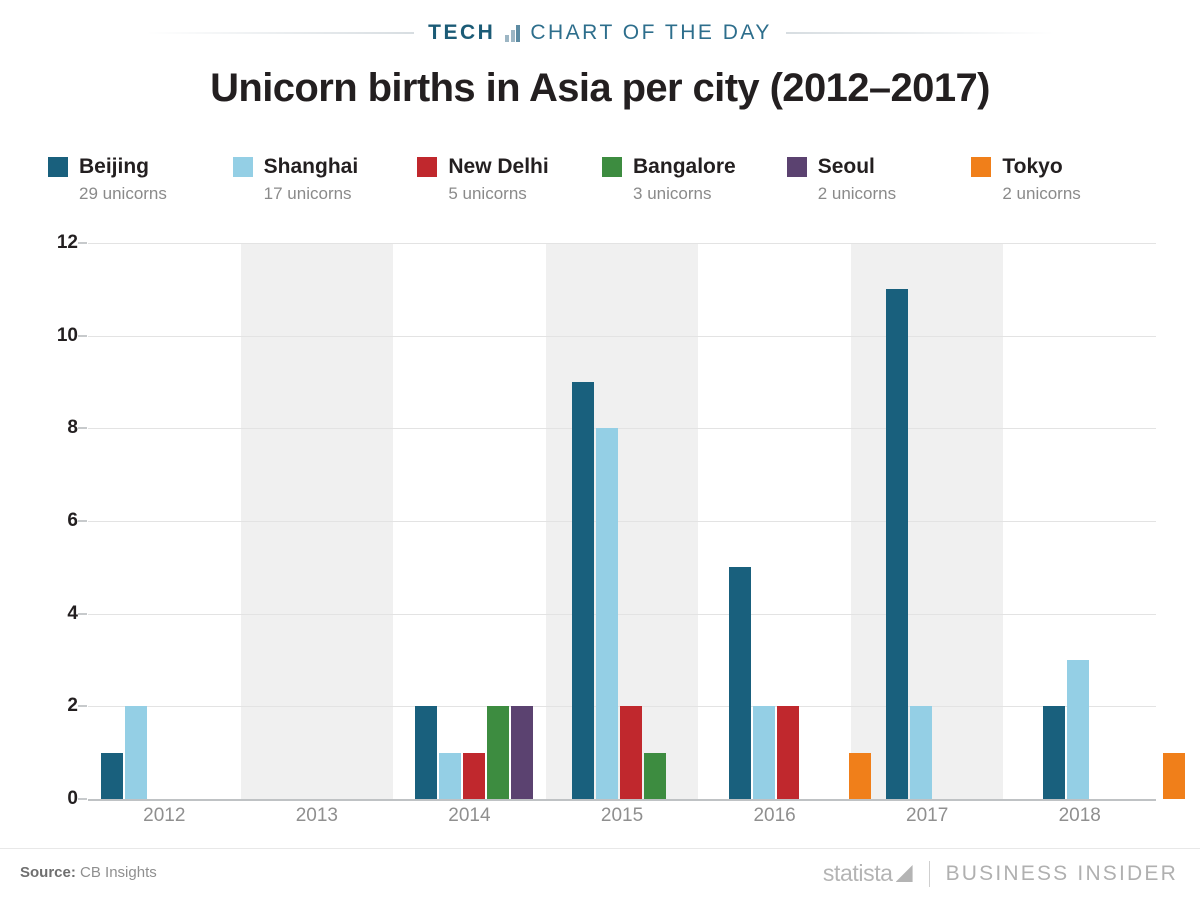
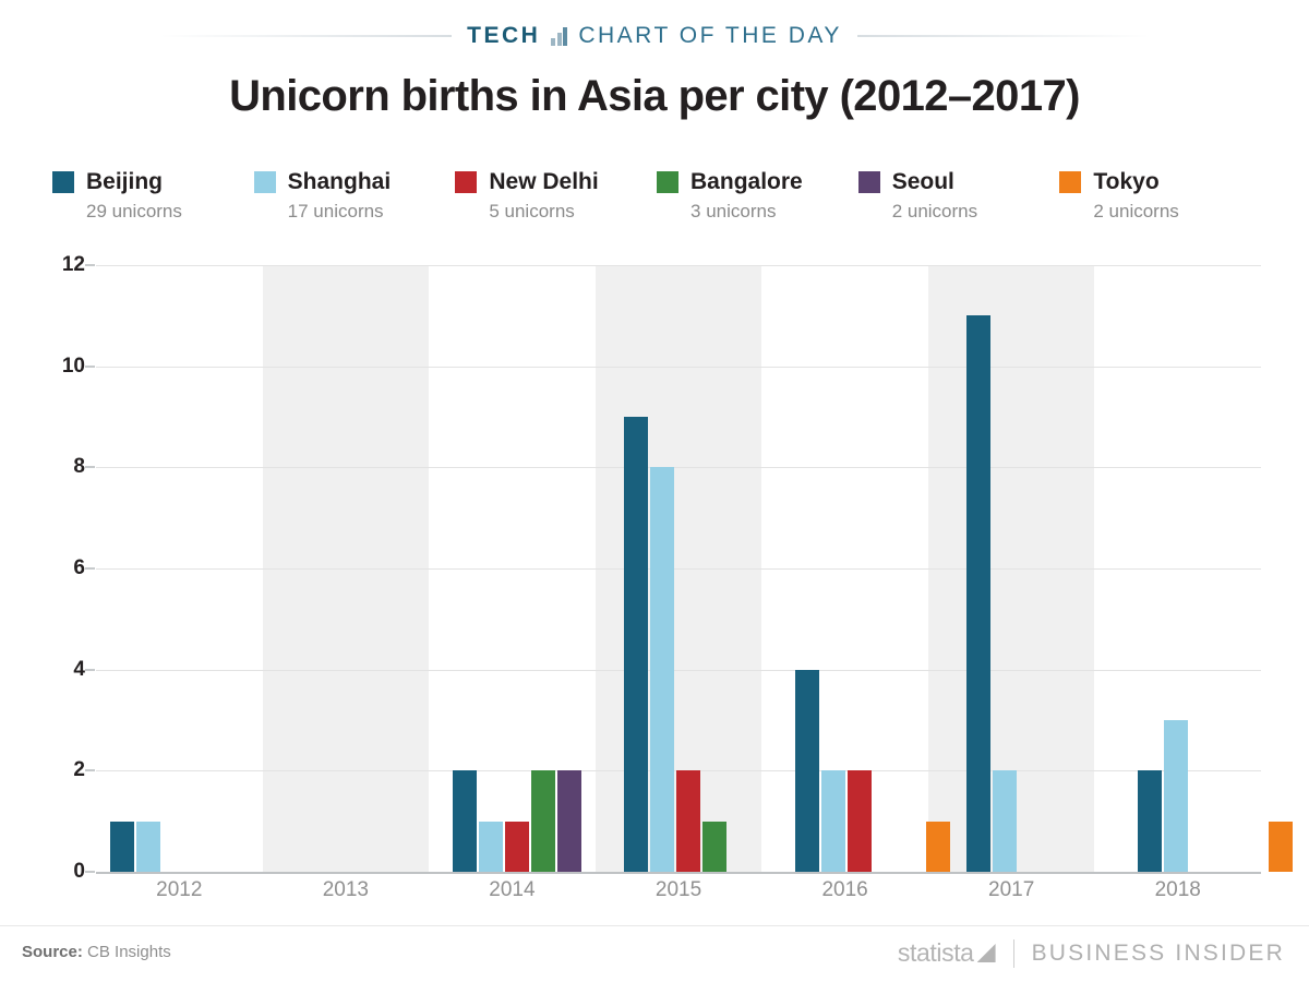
Shanghai/2012: 2 -> 1
Beijing/2016: 5 -> 4
